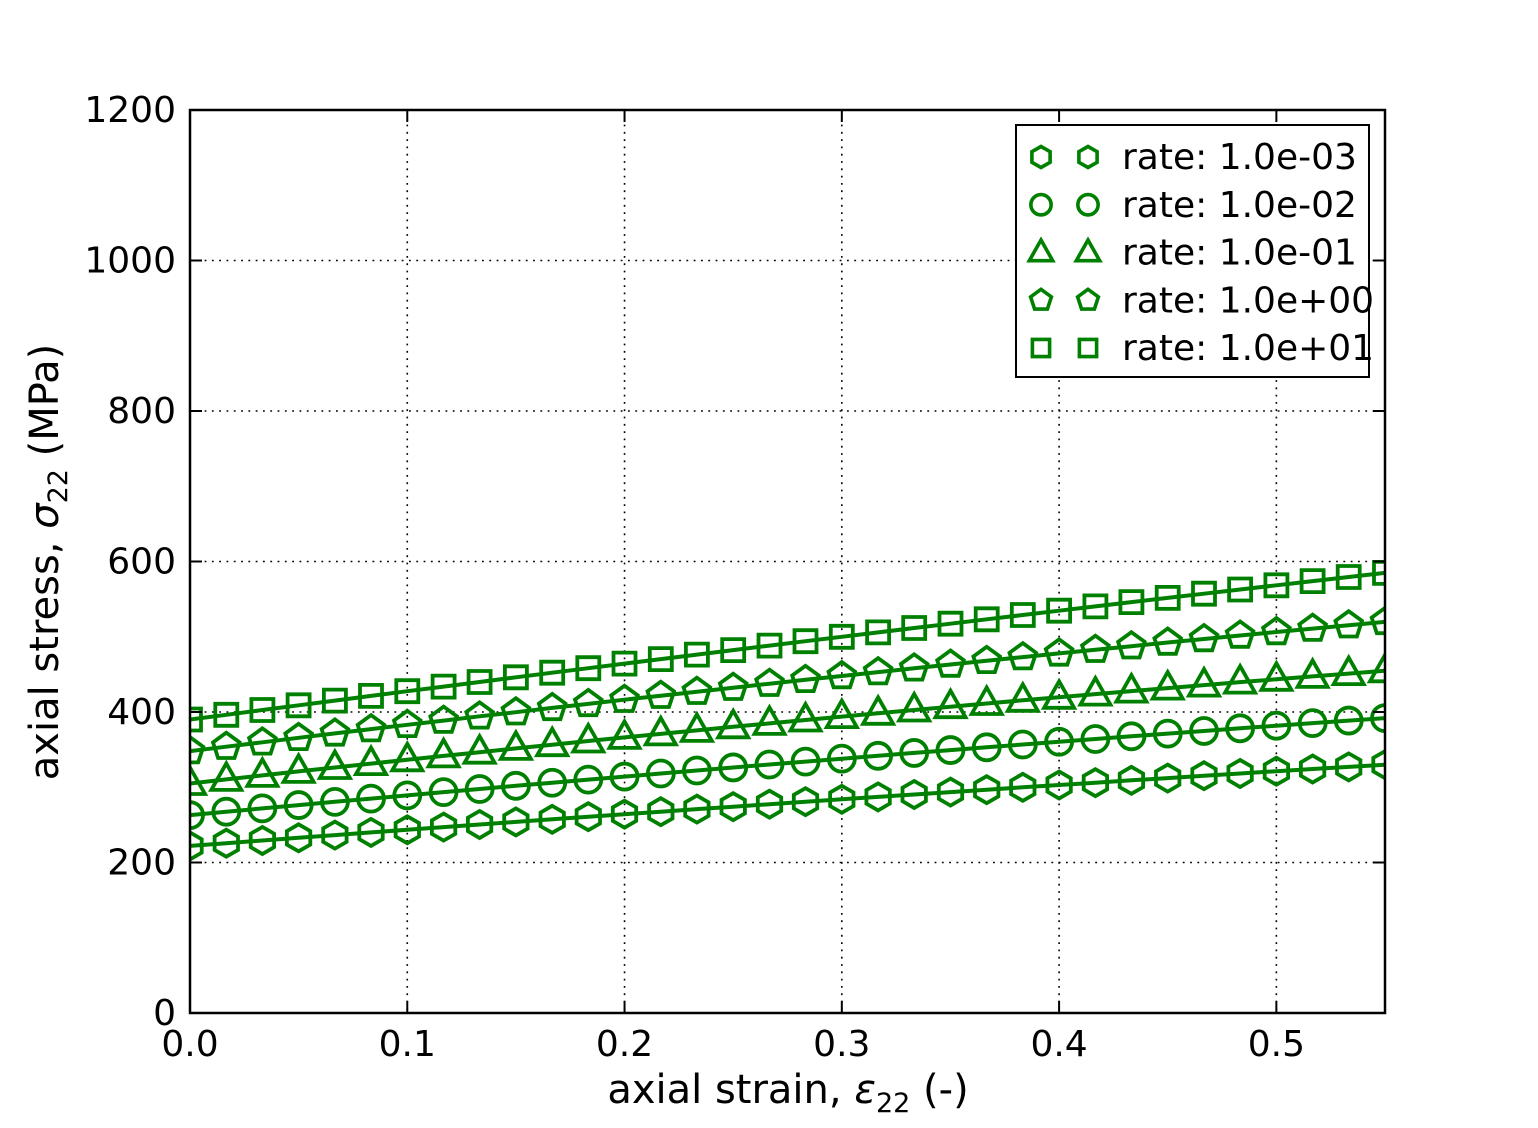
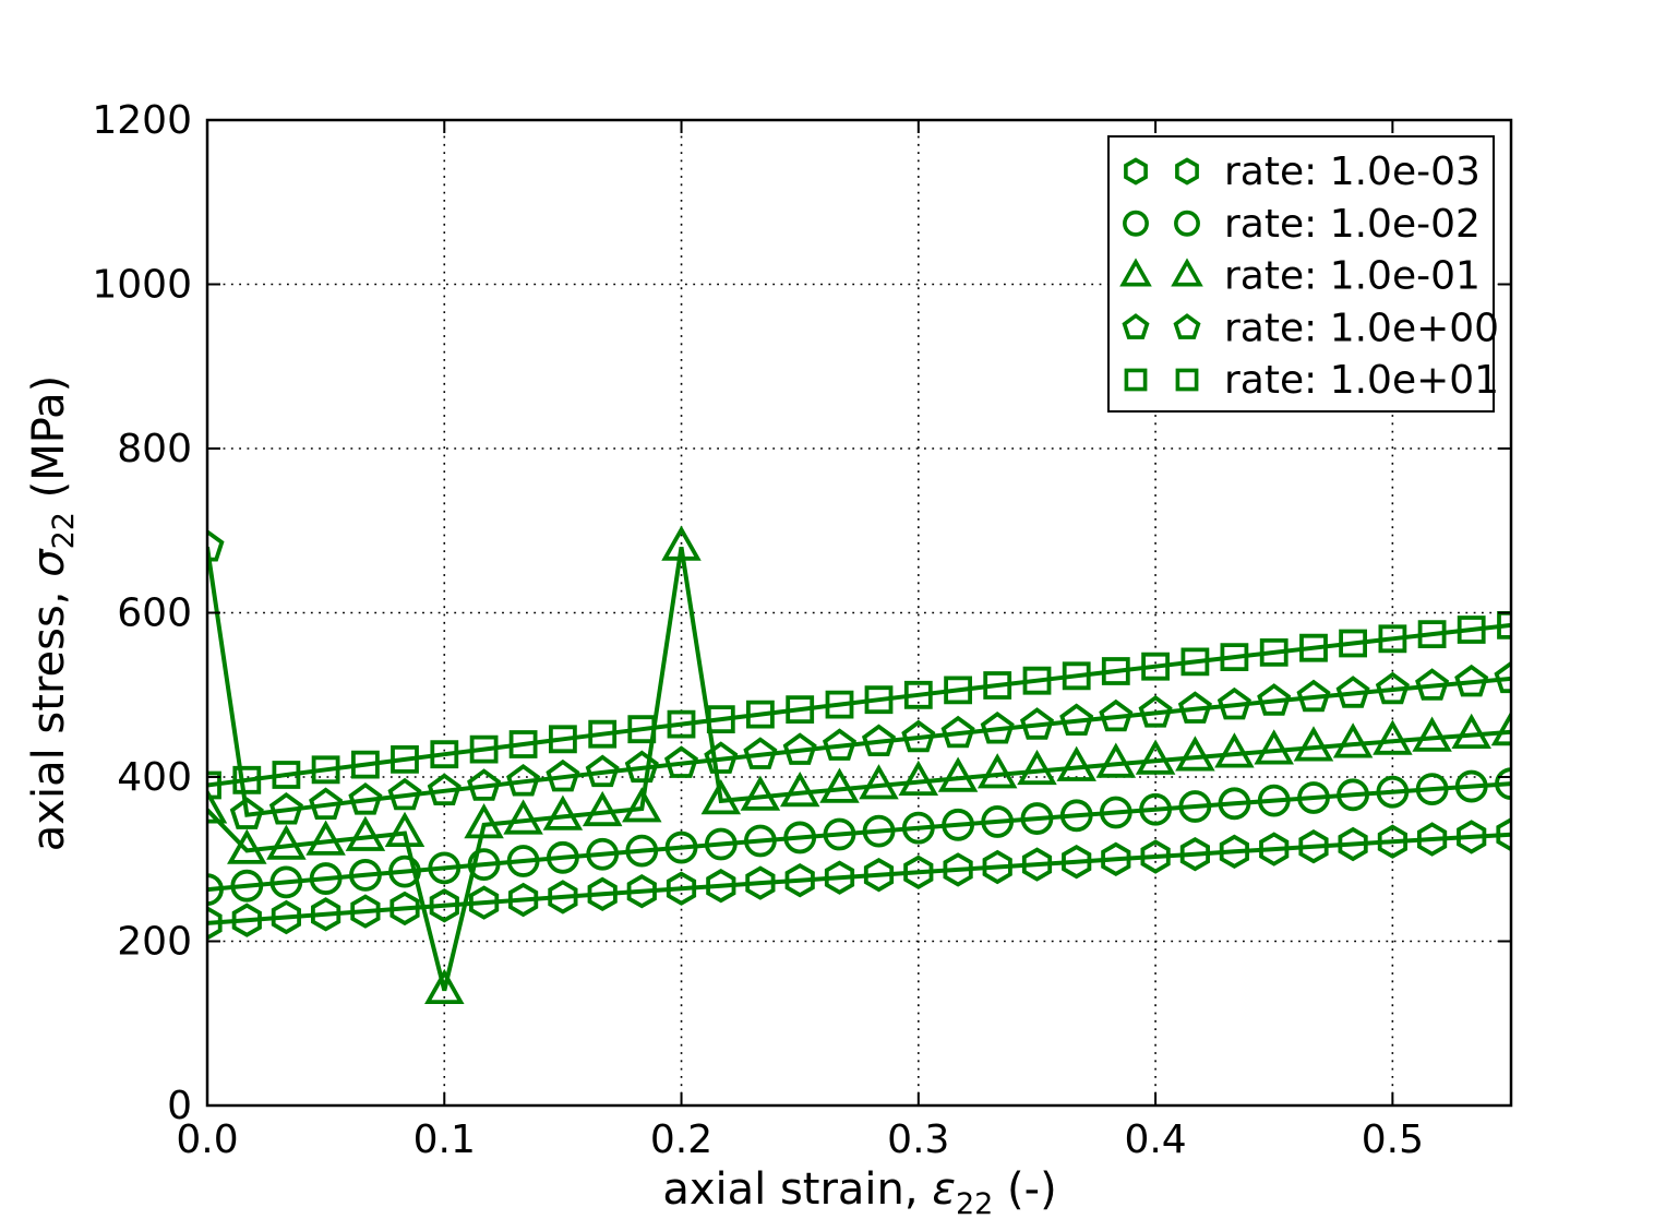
rate: 1.0e-01/0.0: 300 -> 360
rate: 1.0e+00/0.0: 350 -> 680
rate: 1.0e-01/0.1: 340 -> 140
rate: 1.0e-01/0.2: 370 -> 680
